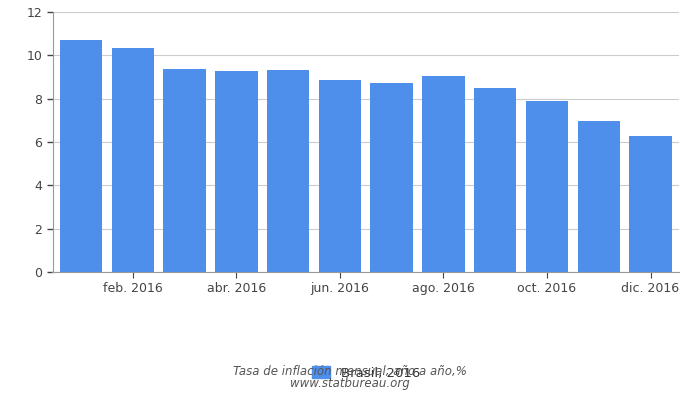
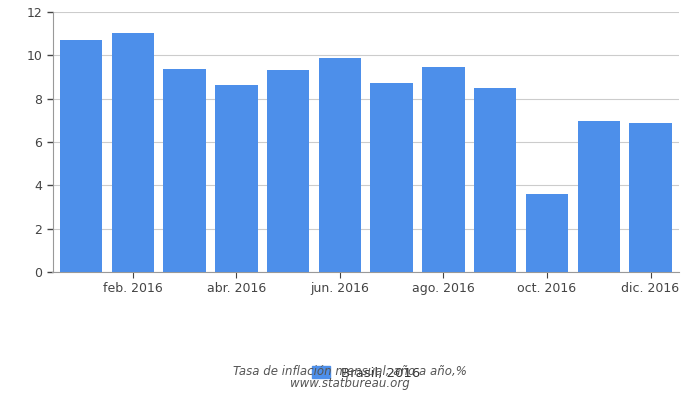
feb. 2016: 10.36 -> 11.05
abr. 2016: 9.28 -> 8.65
jun. 2016: 8.84 -> 9.90
ago. 2016: 9.03 -> 9.45
oct. 2016: 7.87 -> 3.60
dic. 2016: 6.29 -> 6.90
